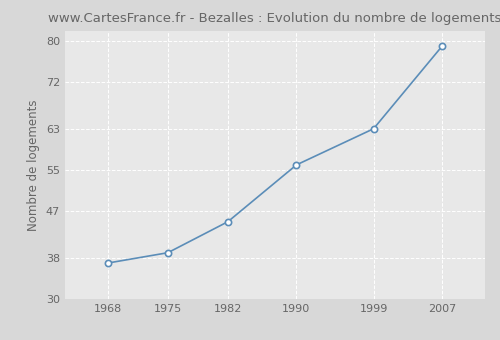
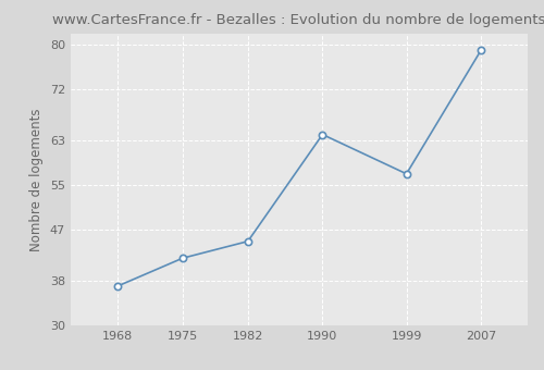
1975: 39 -> 42
1990: 56 -> 64
1999: 63 -> 57
